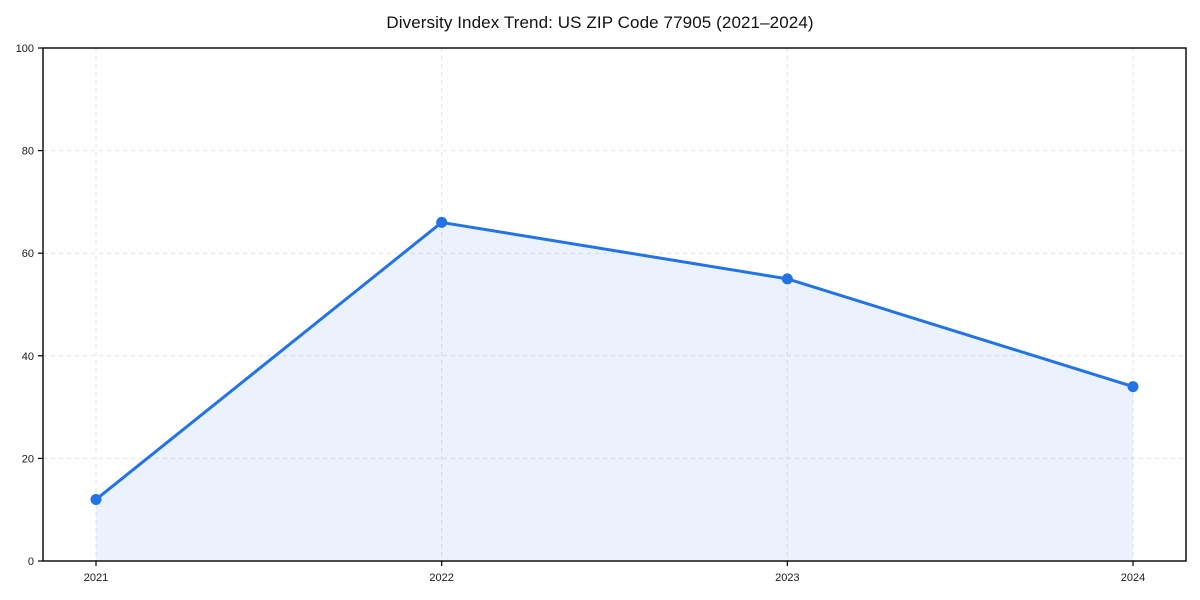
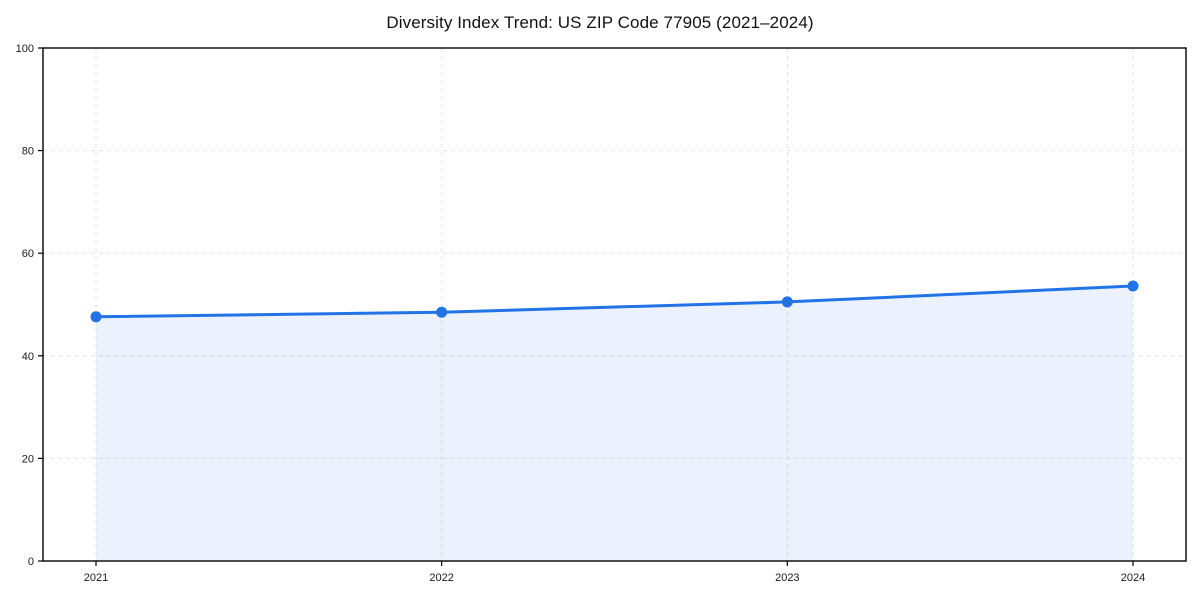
2021: 12 -> 48
2022: 66 -> 48
2023: 55 -> 50
2024: 34 -> 54
